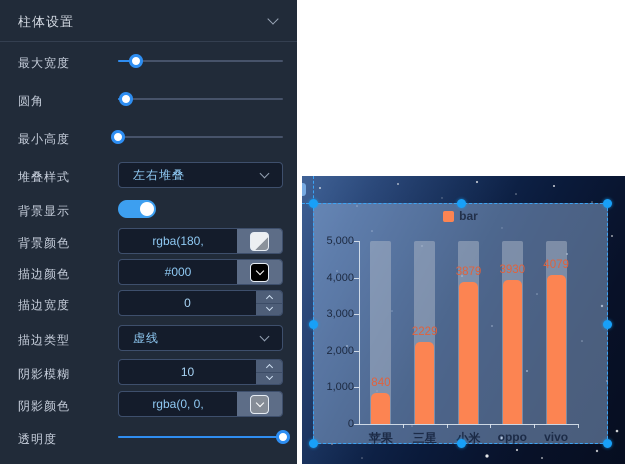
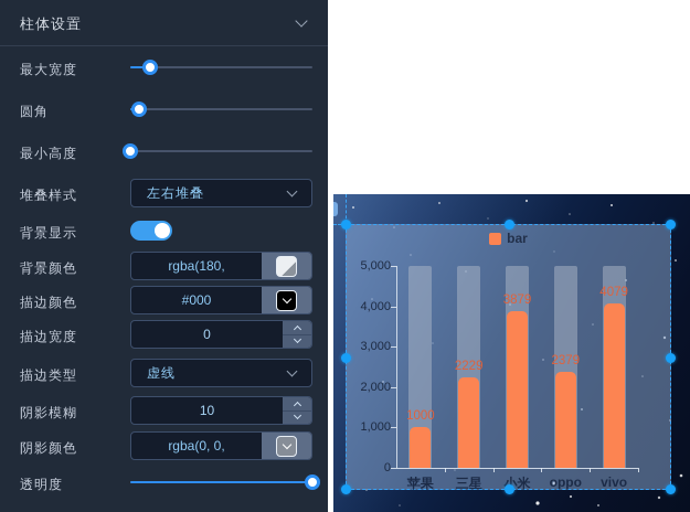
苹果: 840 -> 1000
oppo: 3930 -> 2379
